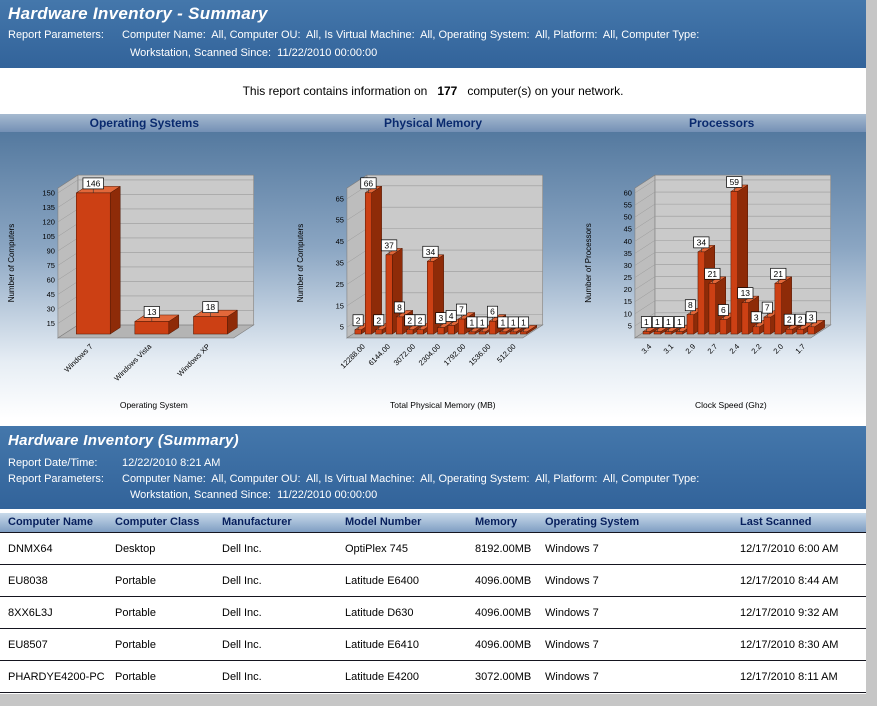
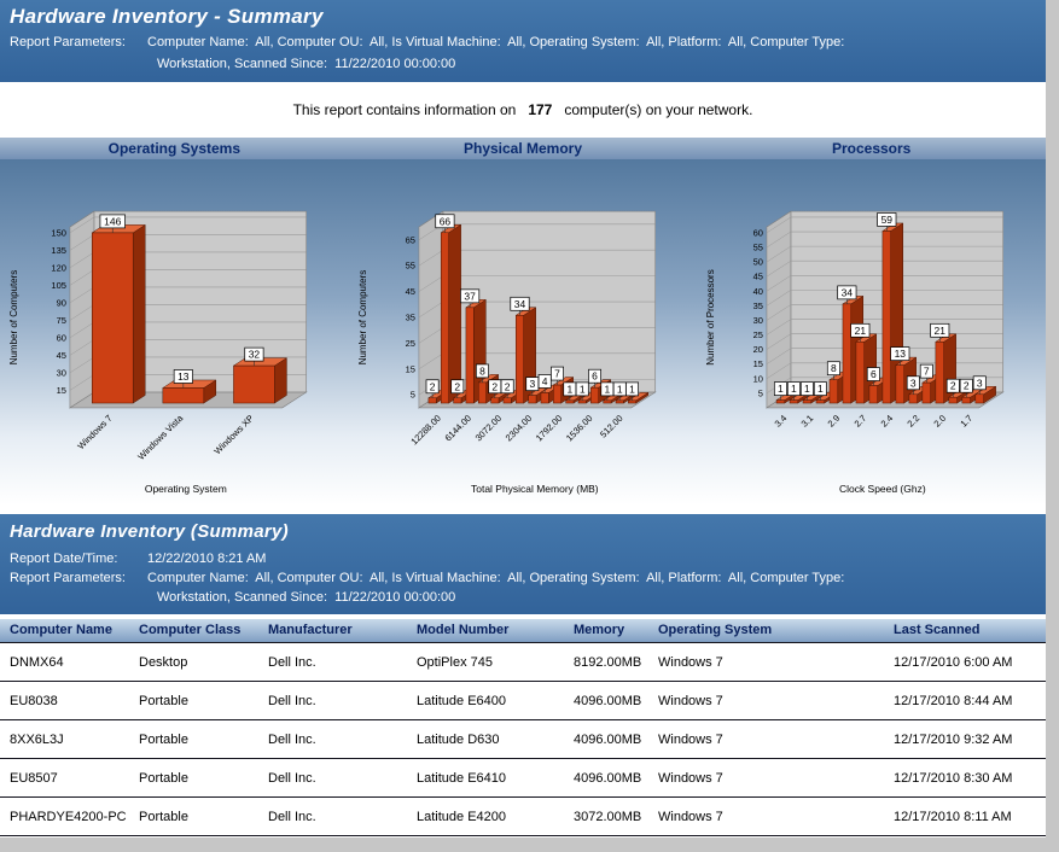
Operating Systems/Windows XP: 18 -> 32
